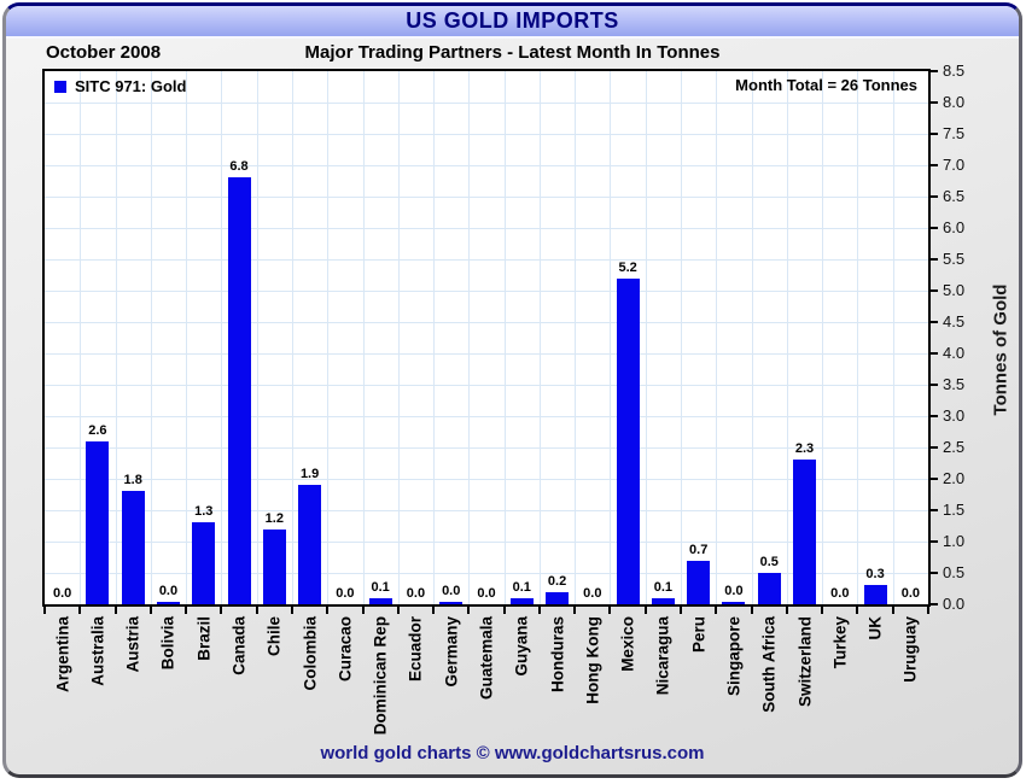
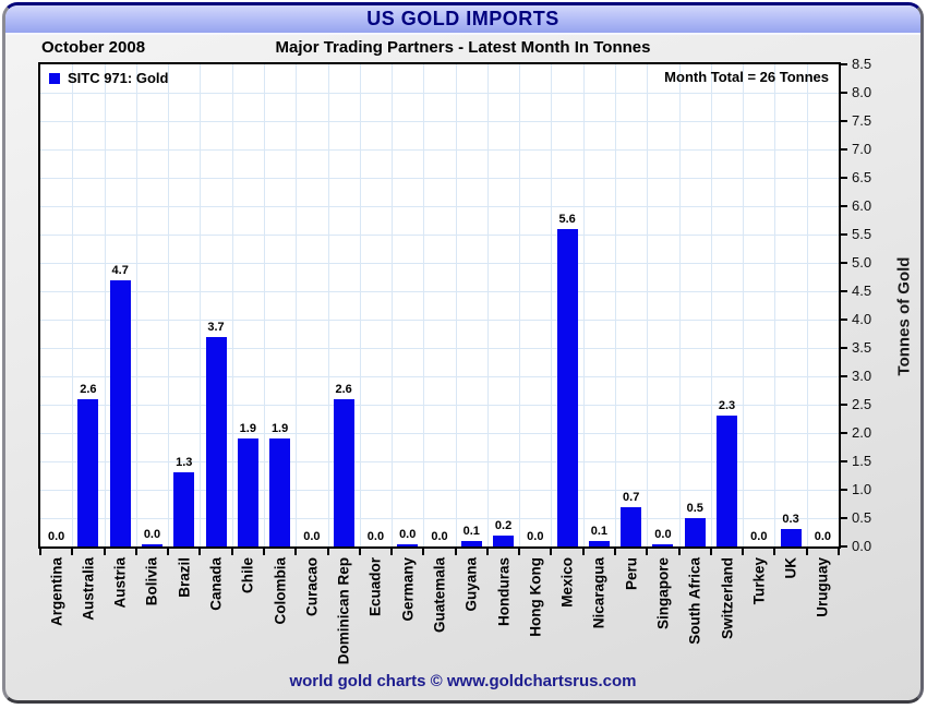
Austria: 1.8 -> 4.7
Canada: 6.8 -> 3.7
Chile: 1.2 -> 1.9
Dominican Rep: 0.1 -> 2.6
Mexico: 5.2 -> 5.6
